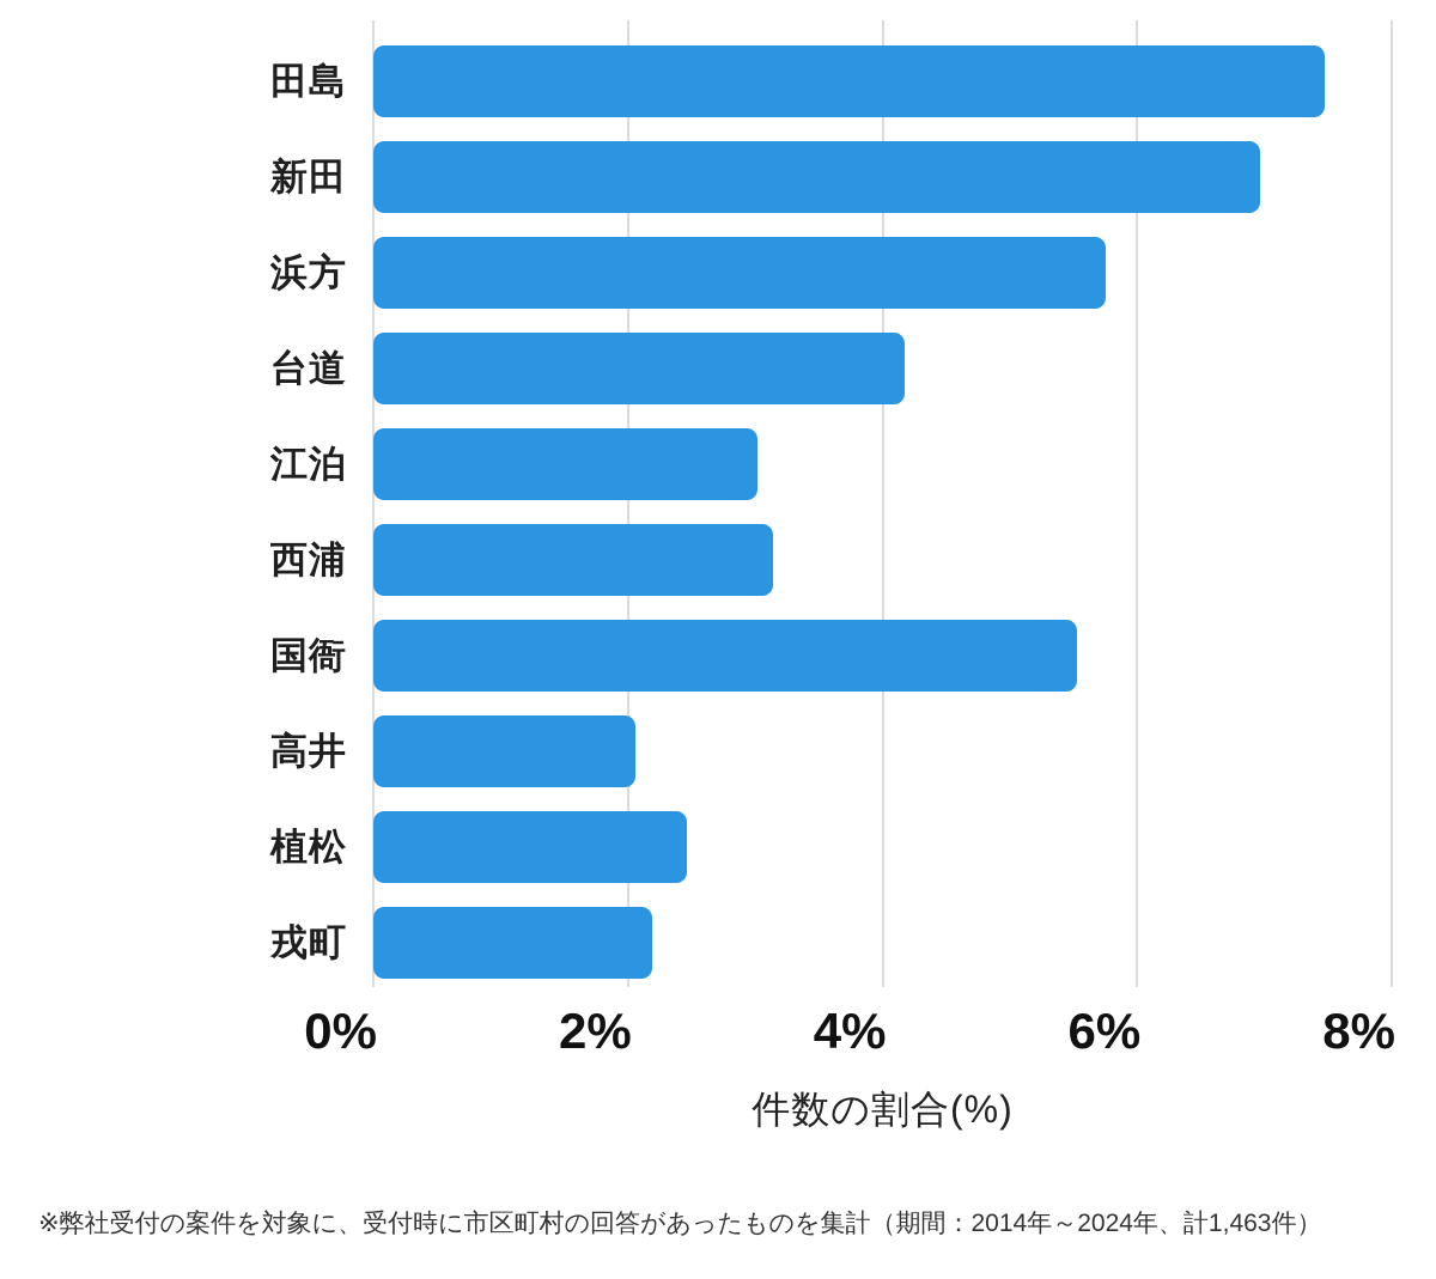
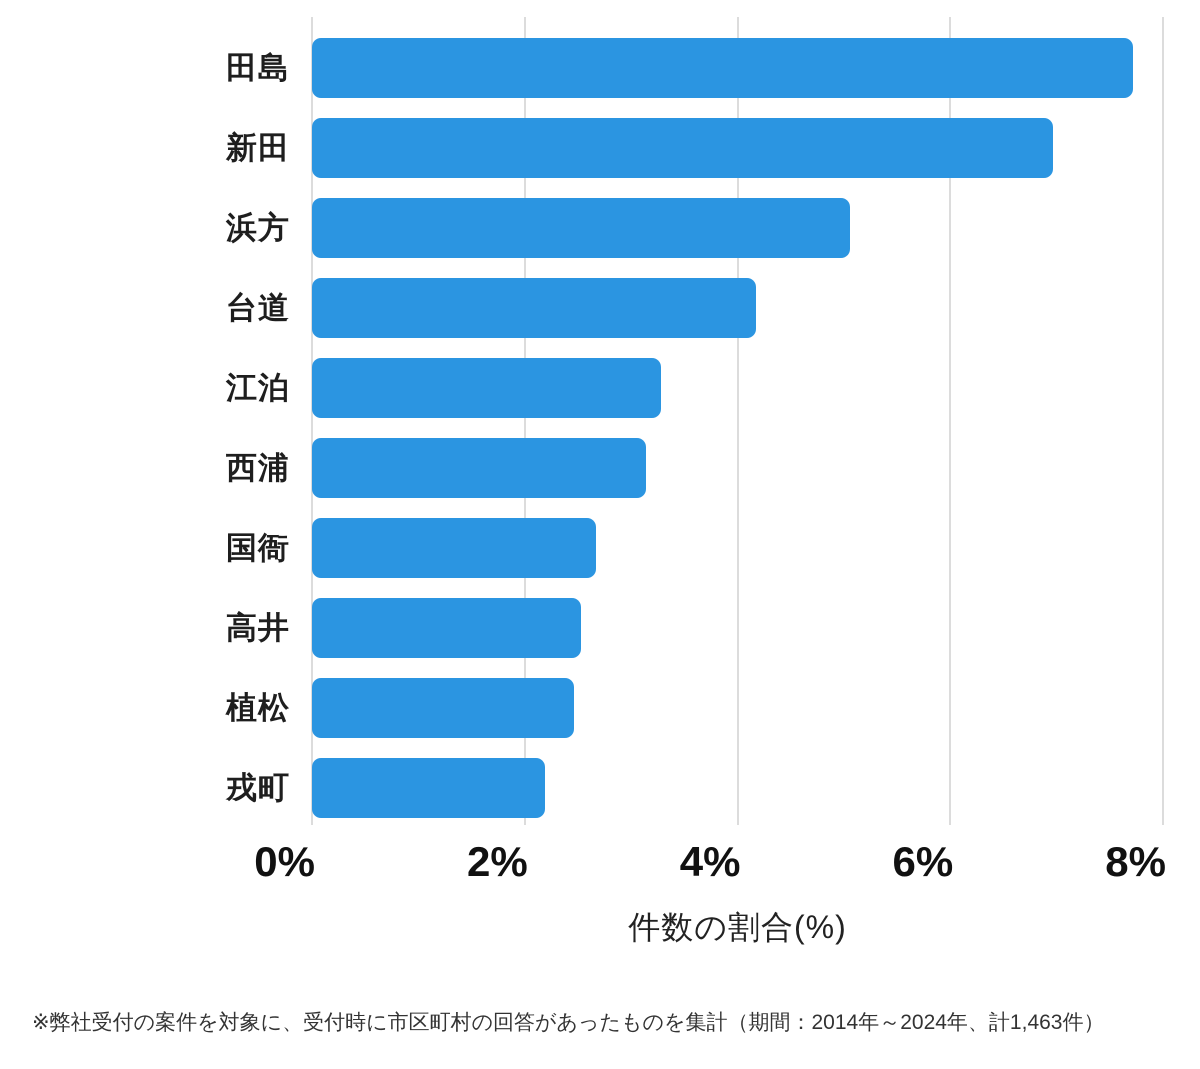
田島: 7.47% -> 7.72%
浜方: 5.75% -> 5.06%
江泊: 3.02% -> 3.28%
国衙: 5.53% -> 2.67%
高井: 2.06% -> 2.53%
